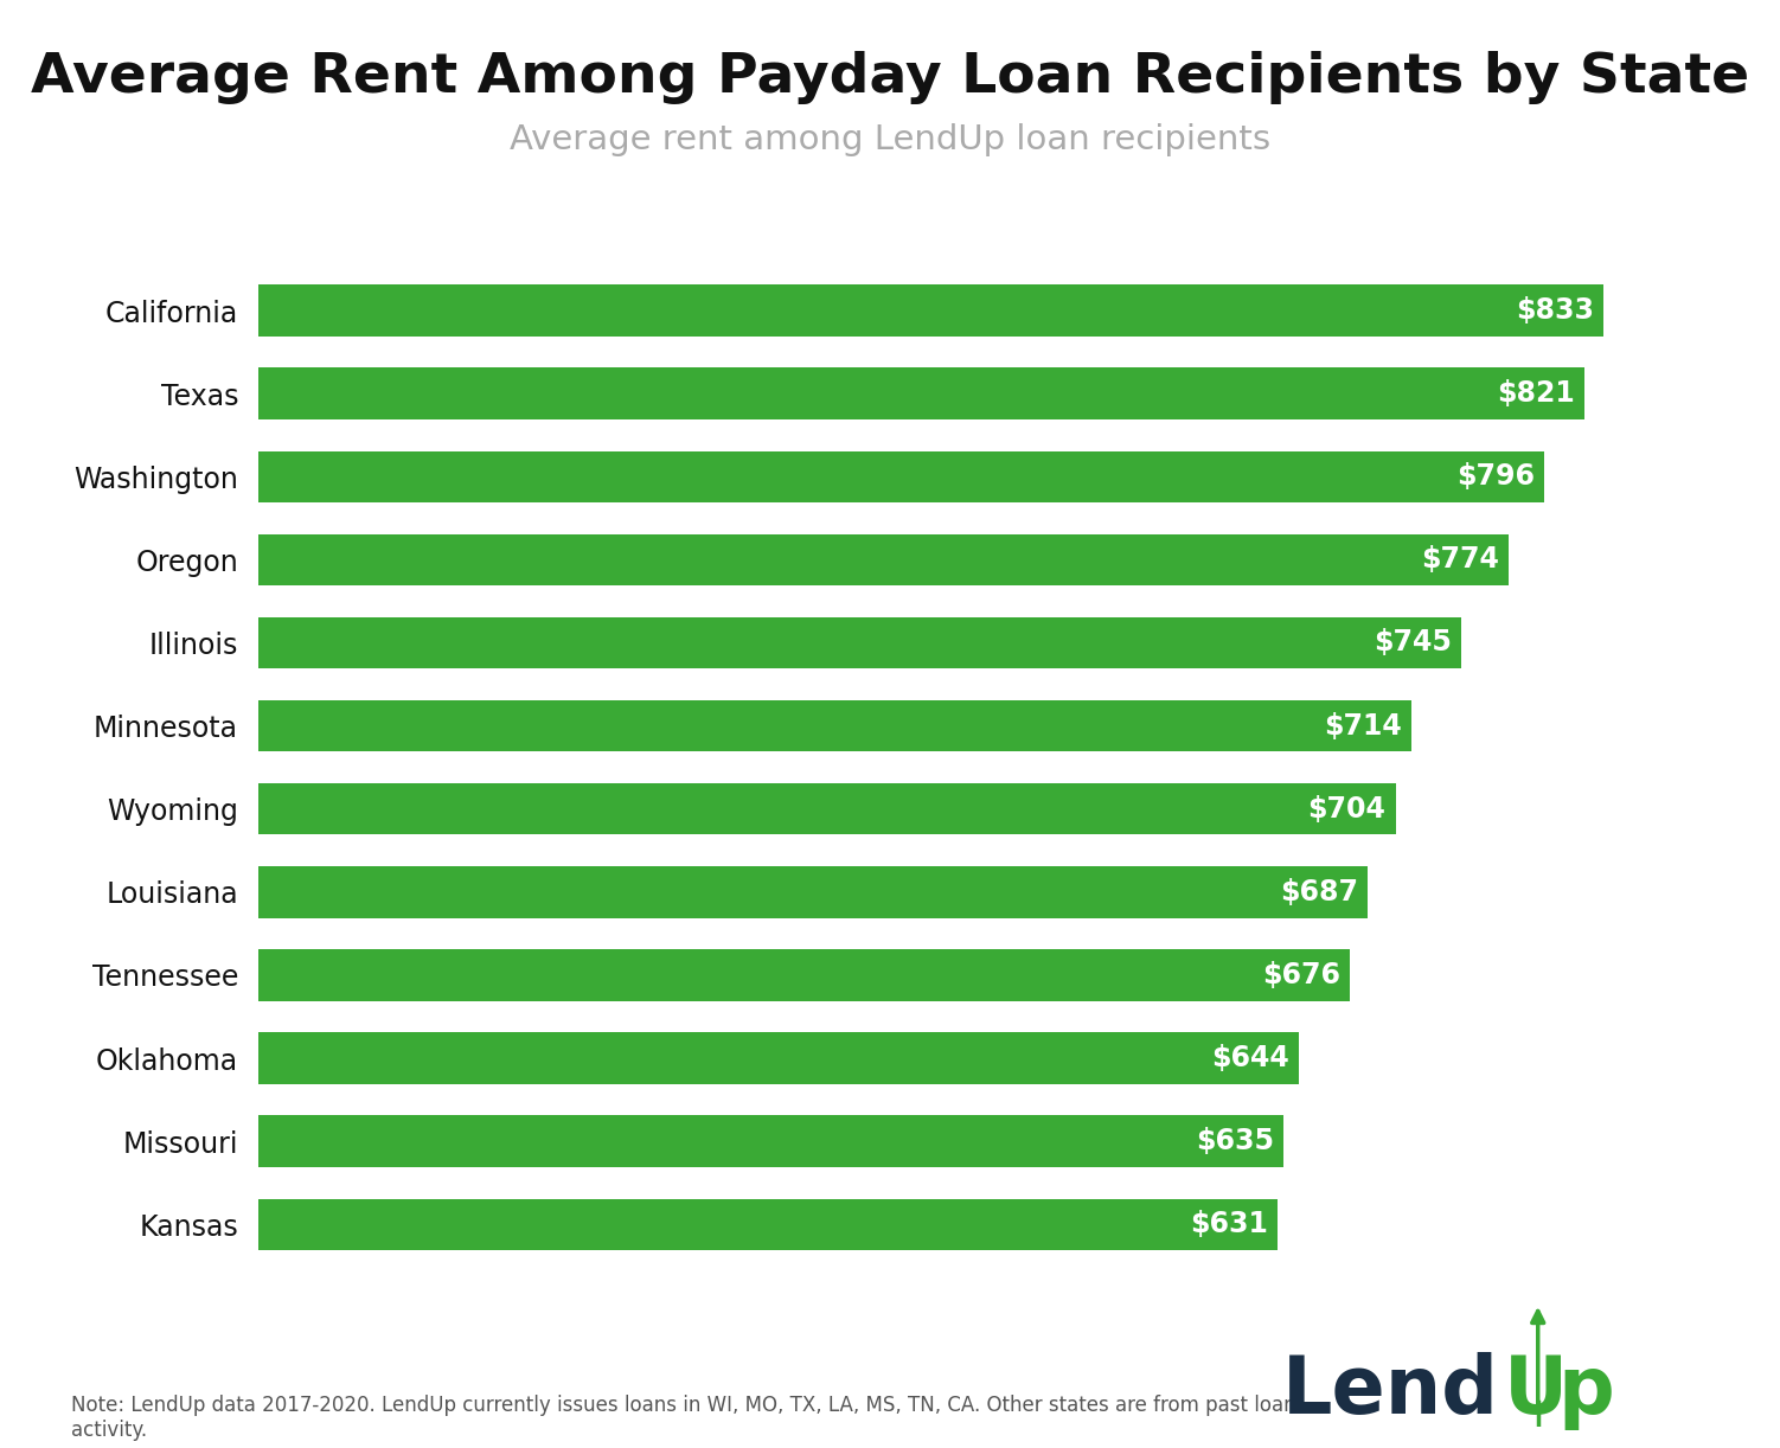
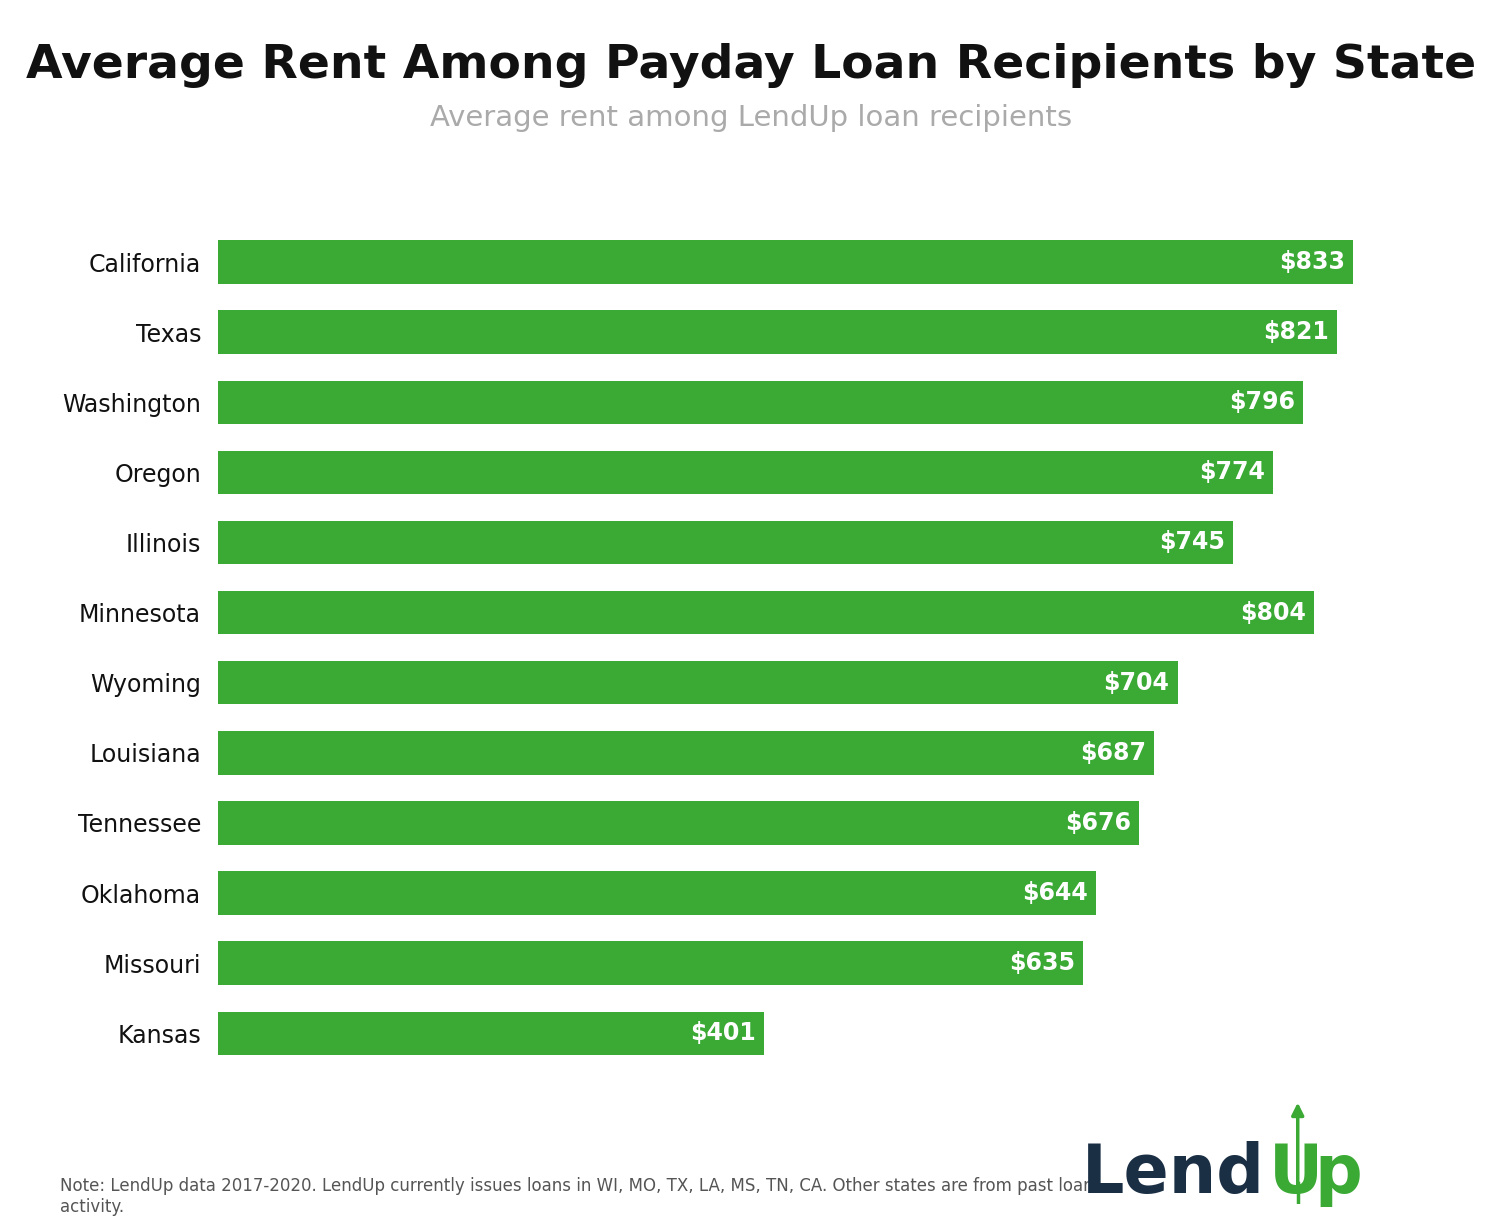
Minnesota: $714 -> $804
Kansas: $631 -> $401
